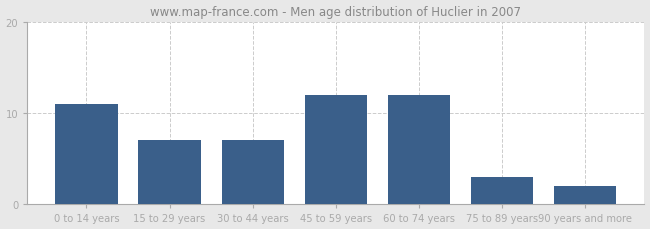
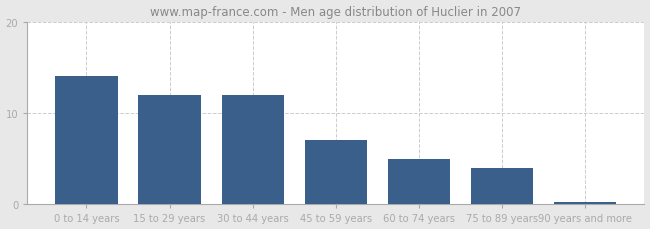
0 to 14 years: 11.0 -> 14.0
15 to 29 years: 7.0 -> 12.0
30 to 44 years: 7.0 -> 12.0
45 to 59 years: 12.0 -> 7.0
60 to 74 years: 12.0 -> 5.0
75 to 89 years: 3.0 -> 4.0
90 years and more: 2.0 -> 0.3
